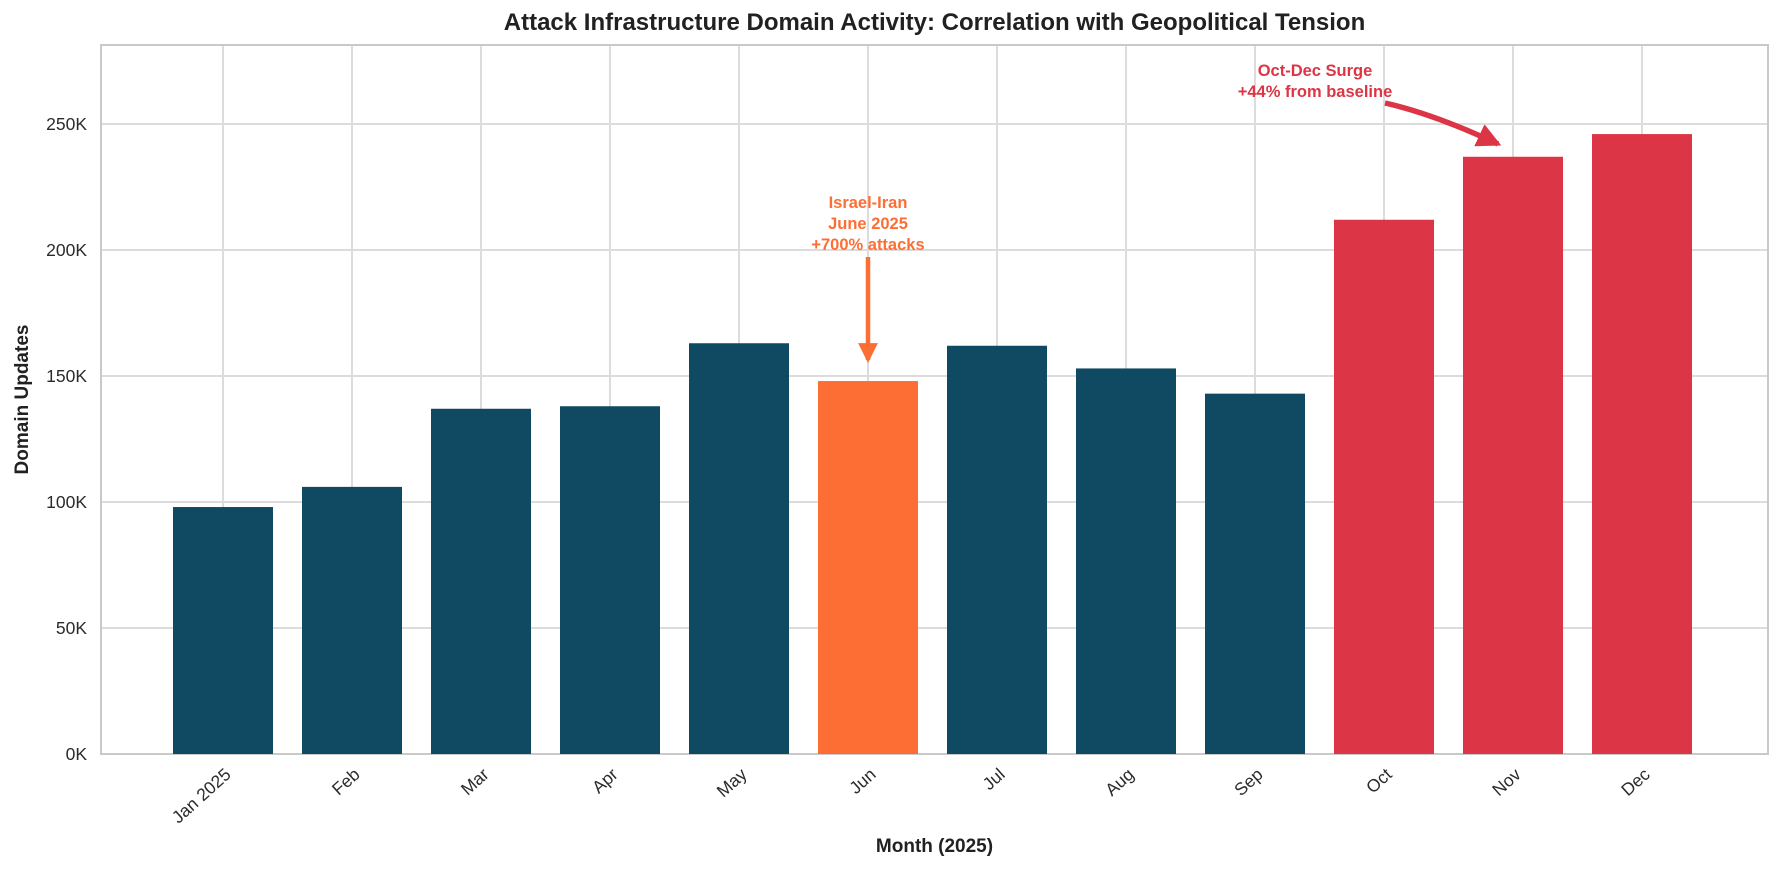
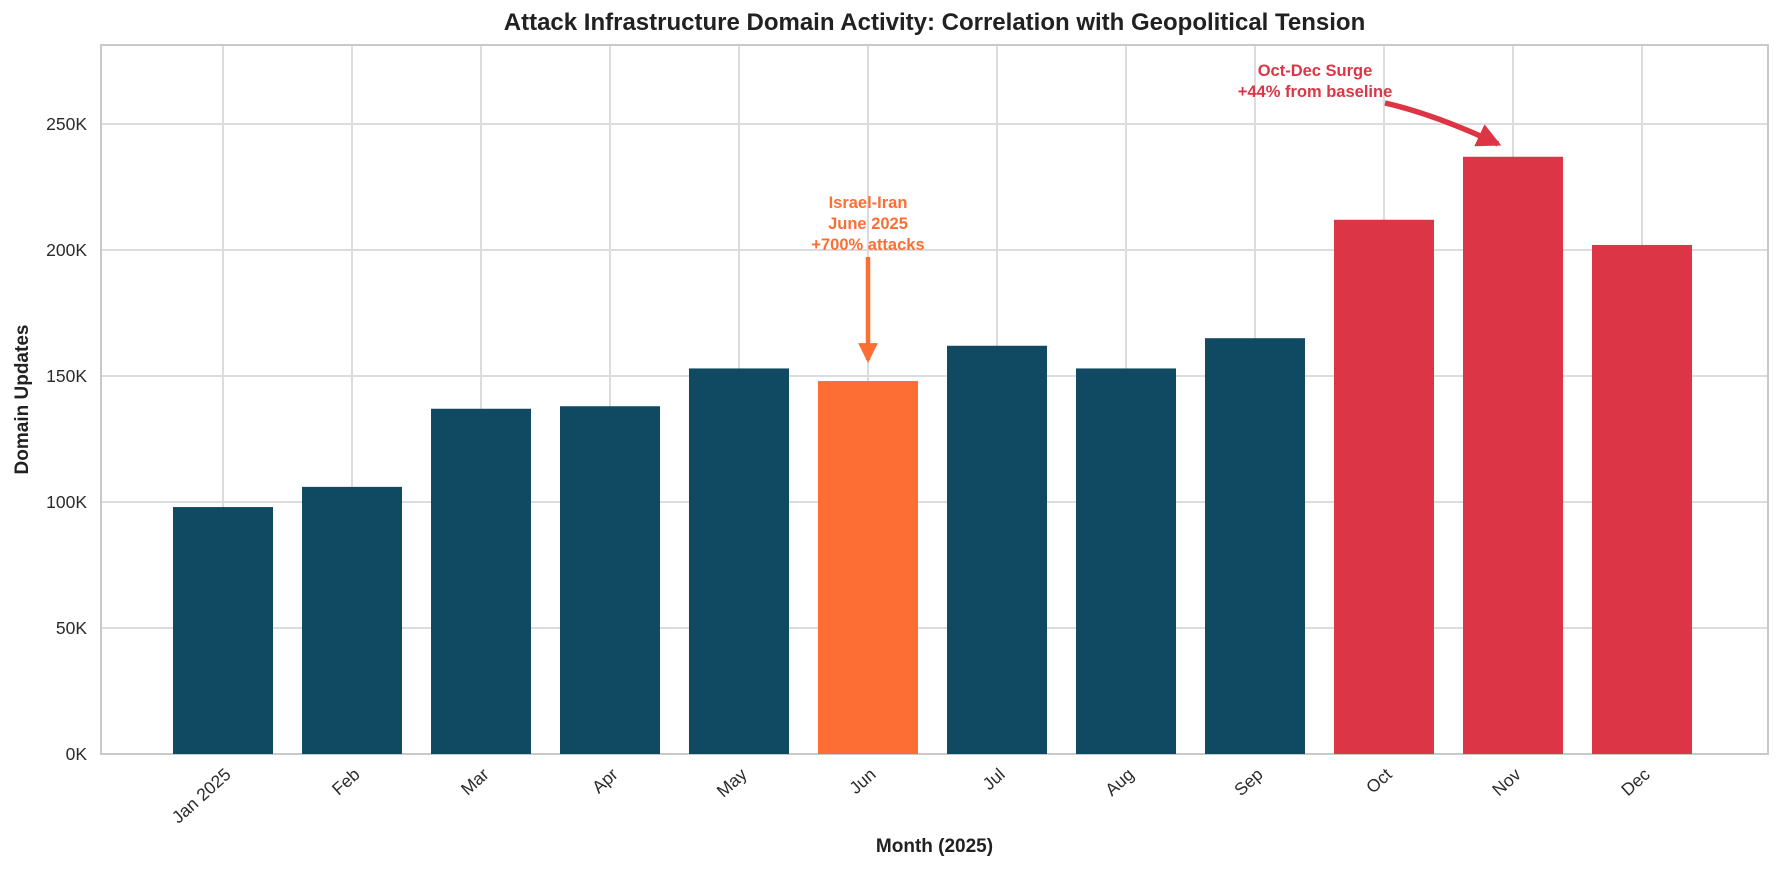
May: 163K -> 153K
Sep: 143K -> 165K
Dec: 246K -> 202K
